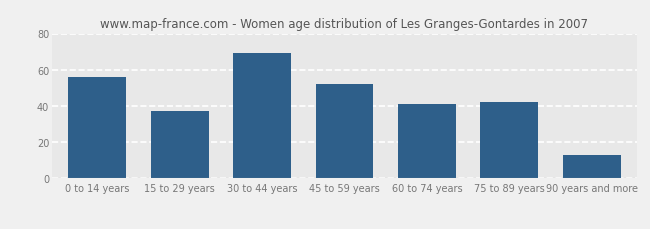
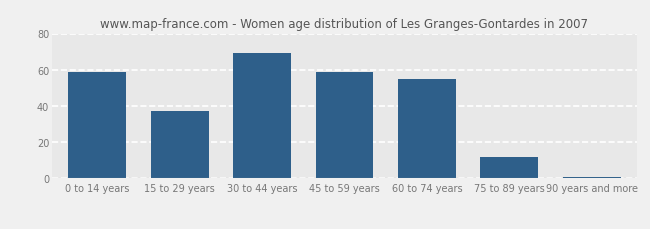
0 to 14 years: 56 -> 59
45 to 59 years: 52 -> 59
60 to 74 years: 41 -> 55
75 to 89 years: 42 -> 12
90 years and more: 13 -> 1
